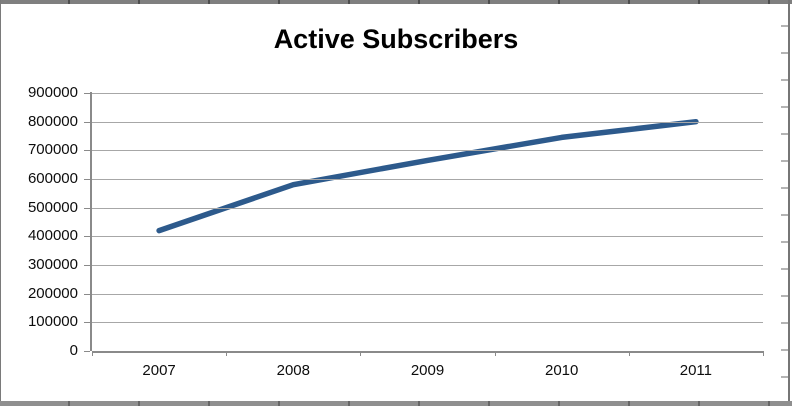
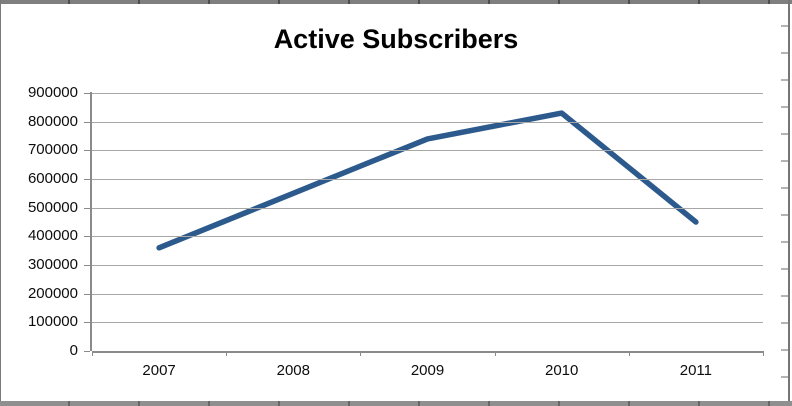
2007: 420000 -> 360000
2008: 580000 -> 550000
2009: 660000 -> 740000
2010: 740000 -> 830000
2011: 800000 -> 450000
